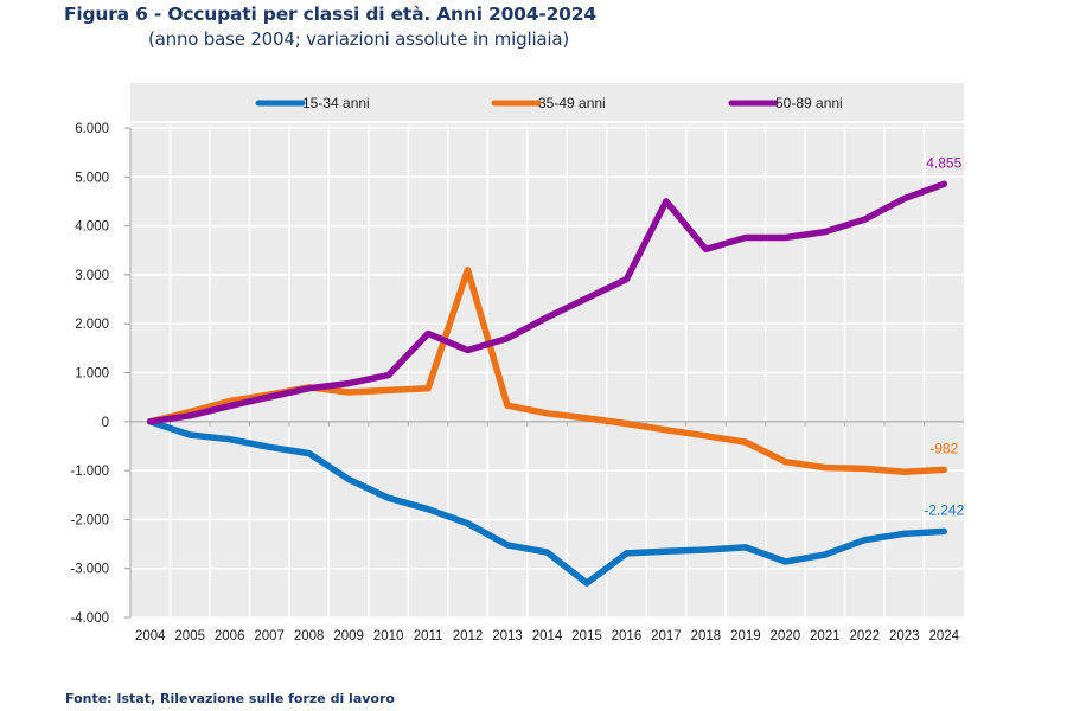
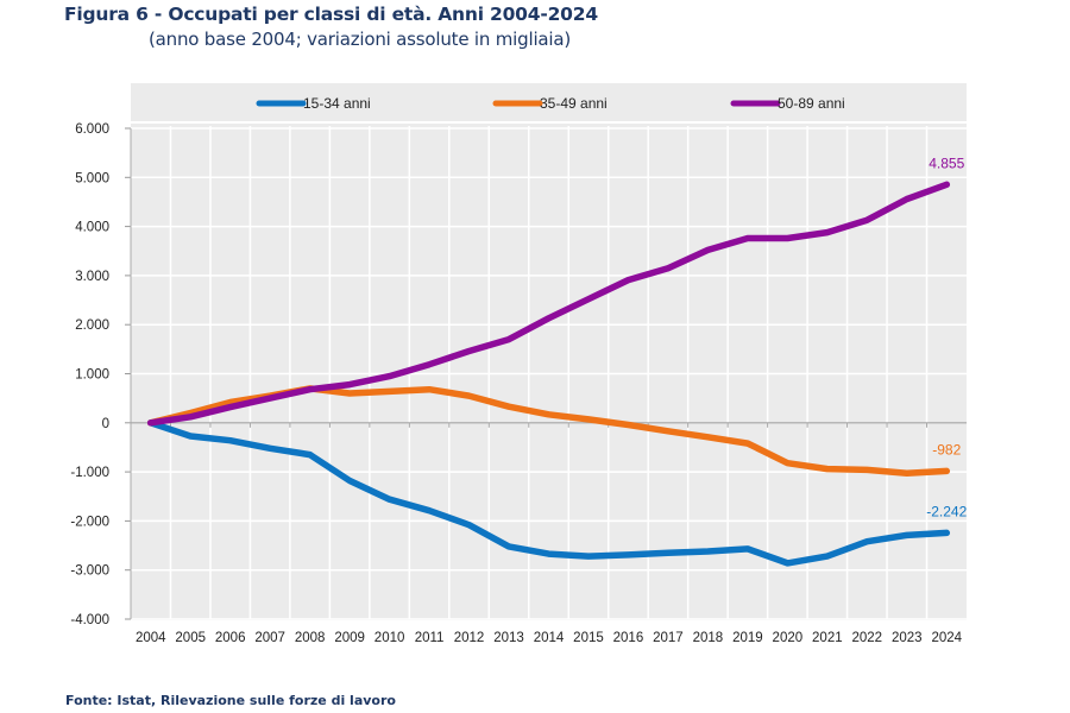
50-89 anni/2011: 1800 -> 1200
35-49 anni/2012: 3100 -> 600
15-34 anni/2015: -3300 -> -2700
50-89 anni/2017: 4500 -> 3200
